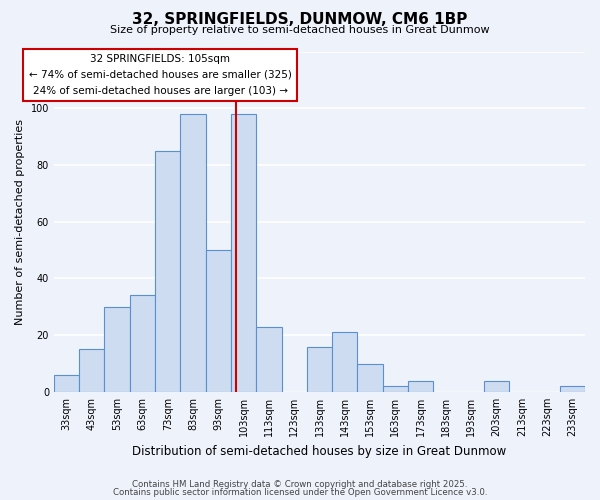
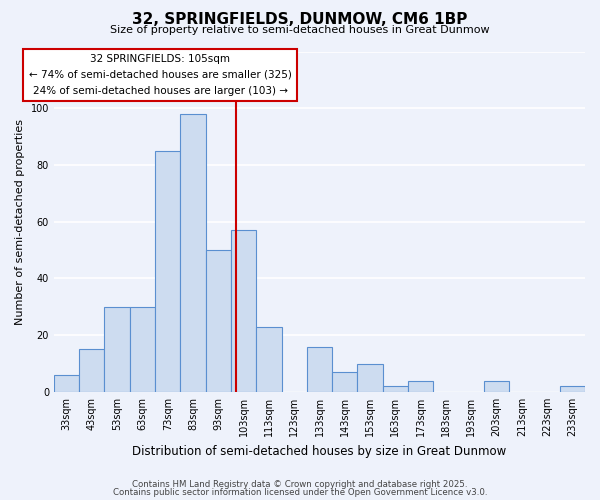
63sqm: 34 -> 30
103sqm: 98 -> 57
143sqm: 21 -> 7
